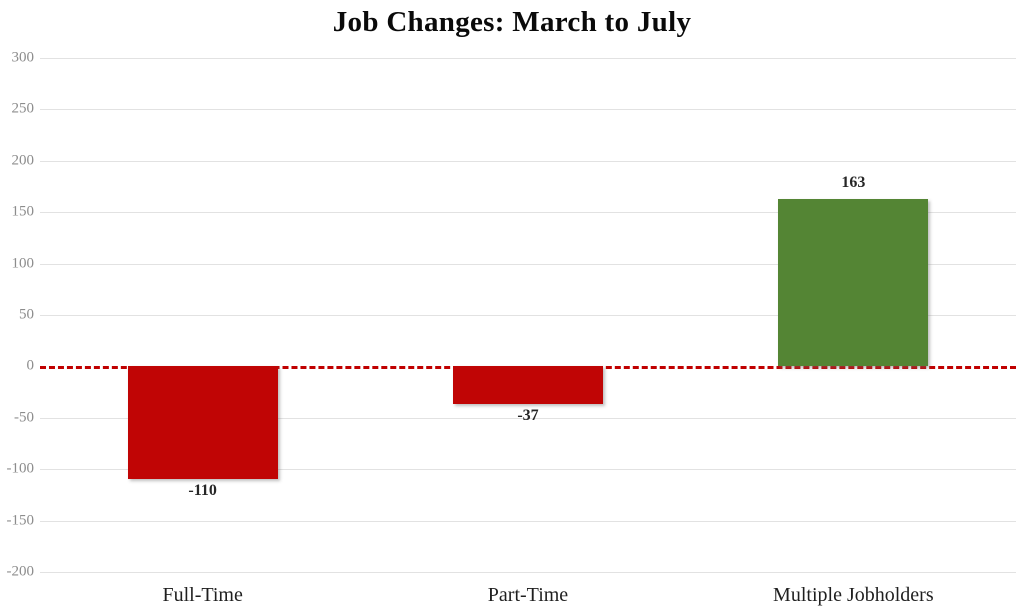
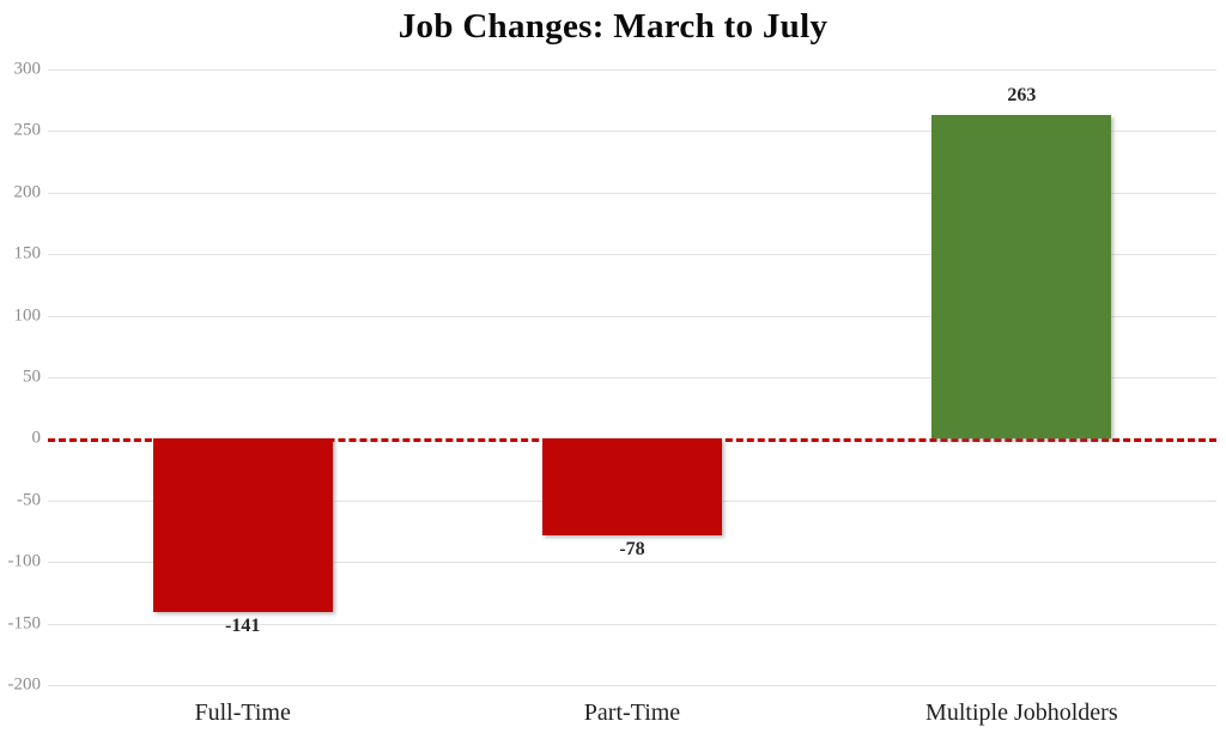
Full-Time: -110 -> -141
Part-Time: -37 -> -78
Multiple Jobholders: 163 -> 263
